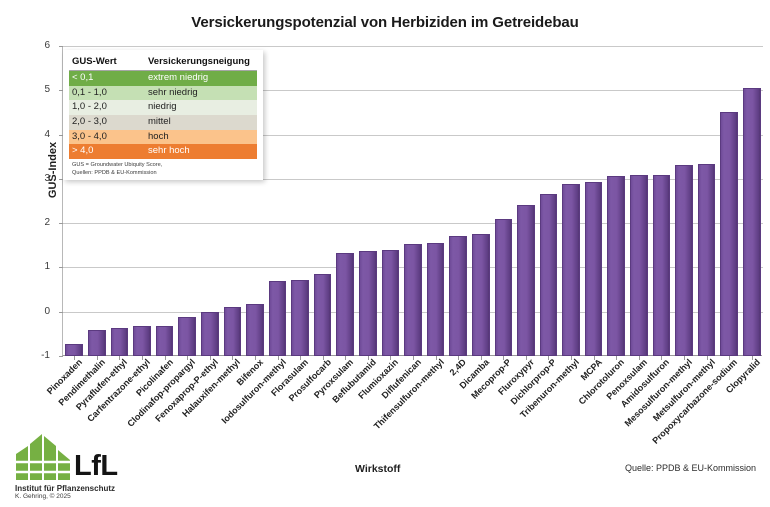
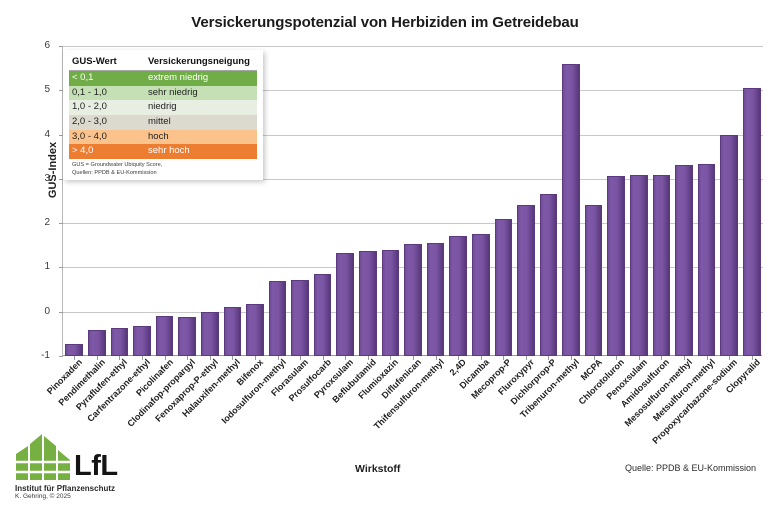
Picolinafen: -0.3 -> -0.1
Tribenuron-methyl: 2.9 -> 5.6
MCPA: 2.9 -> 2.4
Propoxycarbazone-sodium: 4.5 -> 4.0
